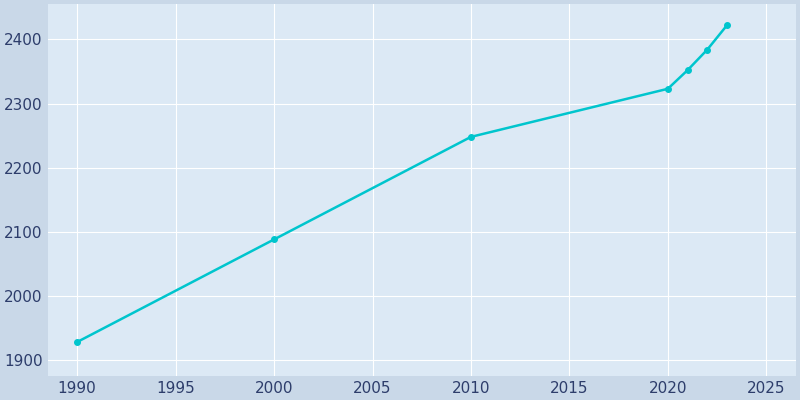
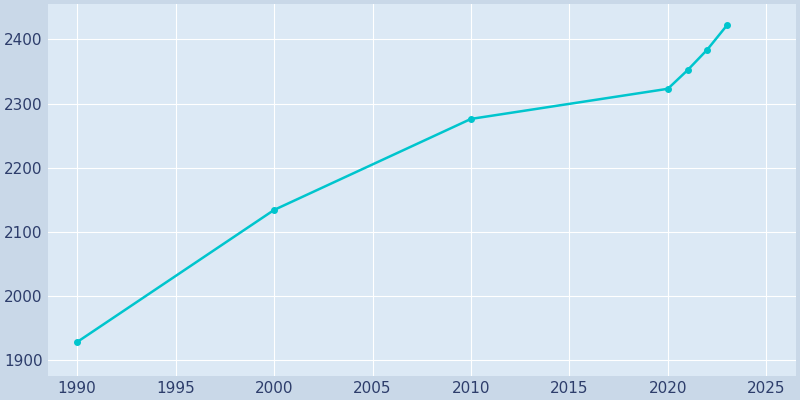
2000: 2088 -> 2134
2010: 2248 -> 2276
